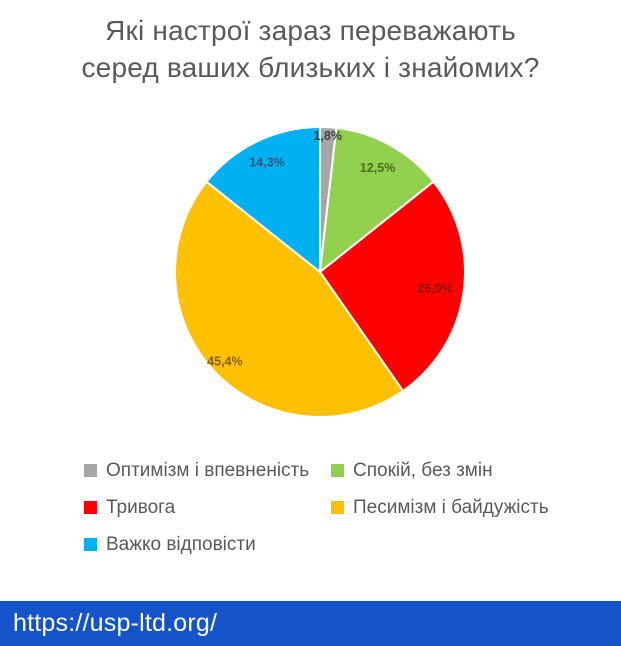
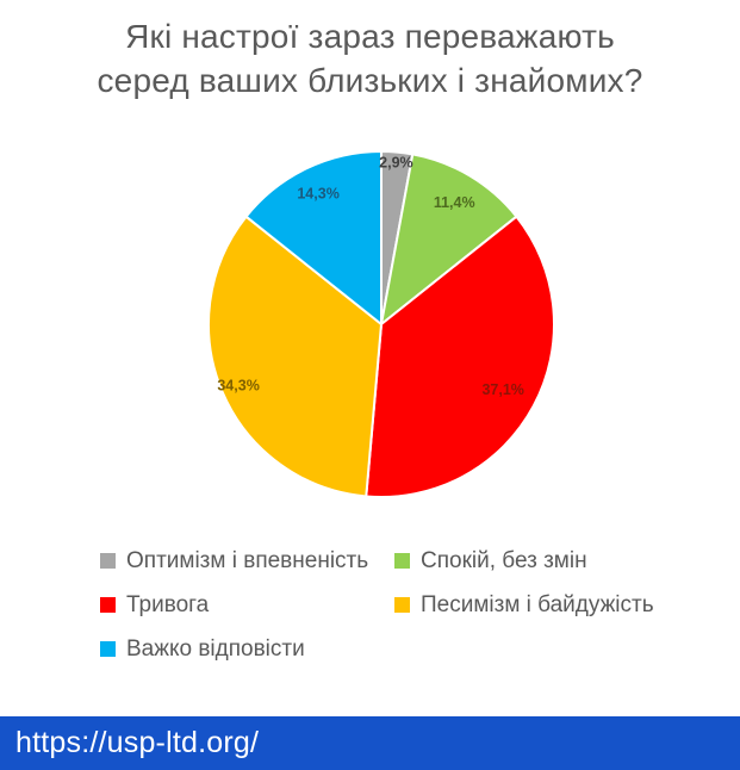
Оптимізм і впевненість: 1,8% -> 2,9%
Спокій, без змін: 12,5% -> 11,4%
Тривога: 26,0% -> 37,1%
Песимізм і байдужість: 45,4% -> 34,3%
